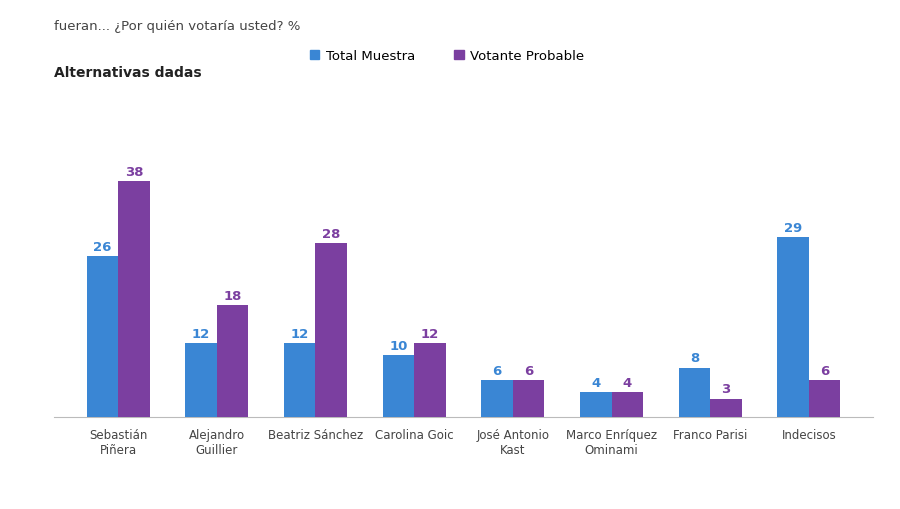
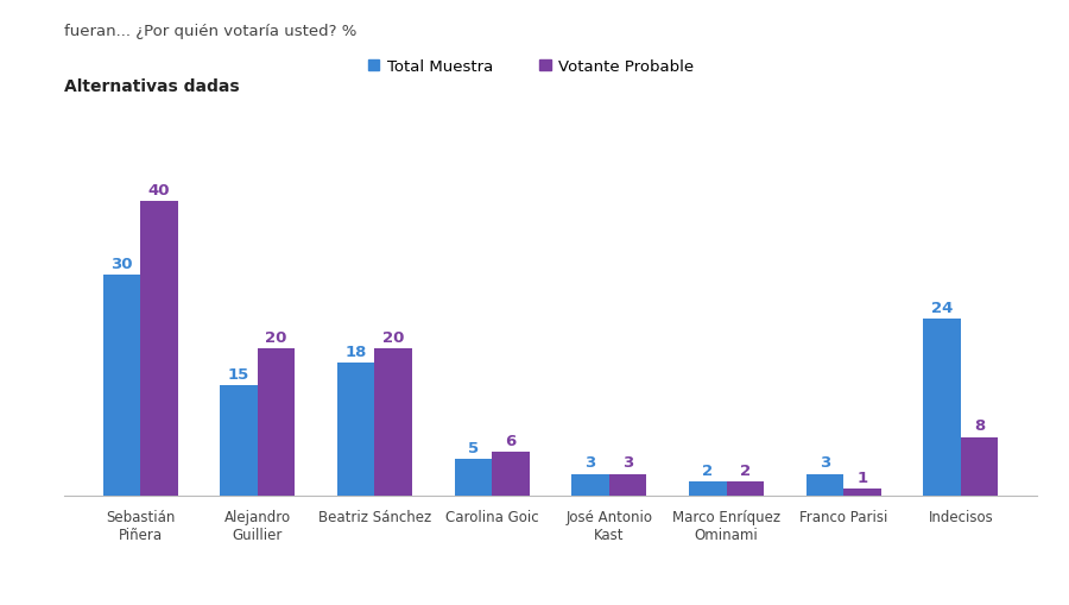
Total Muestra/Sebastián Piñera: 26 -> 30
Votante Probable/Sebastián Piñera: 38 -> 40
Total Muestra/Alejandro Guillier: 12 -> 15
Votante Probable/Alejandro Guillier: 18 -> 20
Total Muestra/Beatriz Sánchez: 12 -> 18
Votante Probable/Beatriz Sánchez: 28 -> 20
Total Muestra/Carolina Goic: 10 -> 5
Votante Probable/Carolina Goic: 12 -> 6
Total Muestra/José Antonio Kast: 6 -> 3
Votante Probable/José Antonio Kast: 6 -> 3
Total Muestra/Marco Enríquez Ominami: 4 -> 2
Votante Probable/Marco Enríquez Ominami: 4 -> 2
Total Muestra/Franco Parisi: 8 -> 3
Votante Probable/Franco Parisi: 3 -> 1
Total Muestra/Indecisos: 29 -> 24
Votante Probable/Indecisos: 6 -> 8
